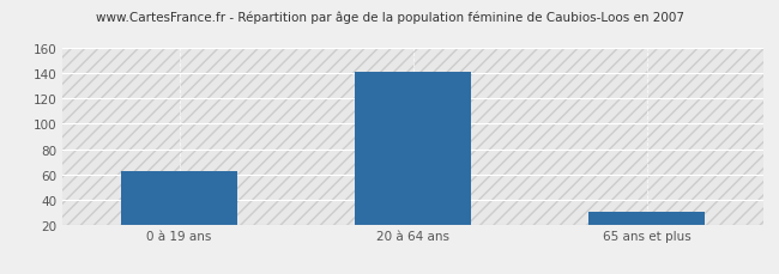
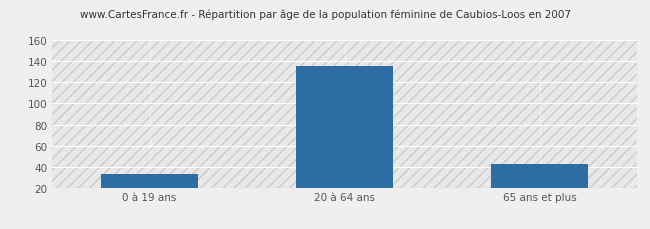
0 à 19 ans: 62 -> 33
20 à 64 ans: 141 -> 136
65 ans et plus: 30 -> 42
